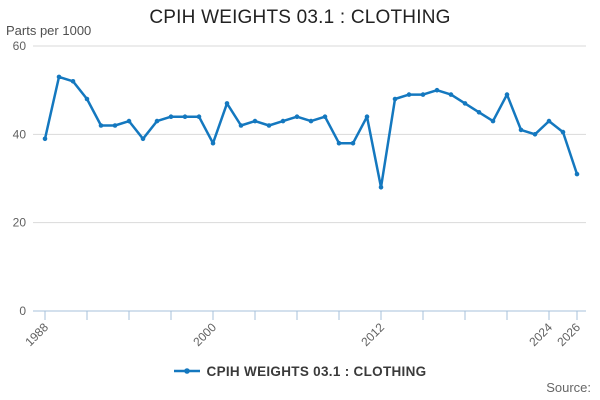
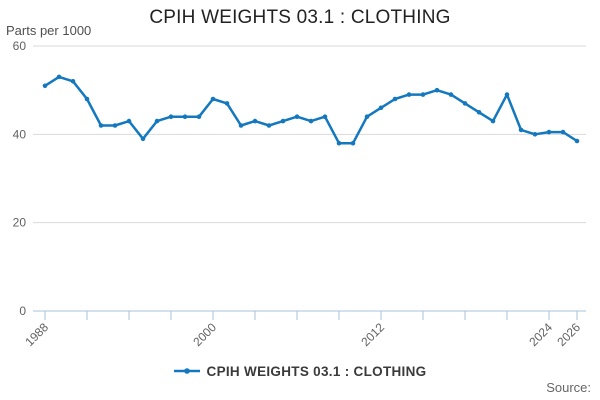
1988: 39 -> 51
2000: 38 -> 48
2012: 28 -> 46
2024: 43 -> 40
2026: 31 -> 38
